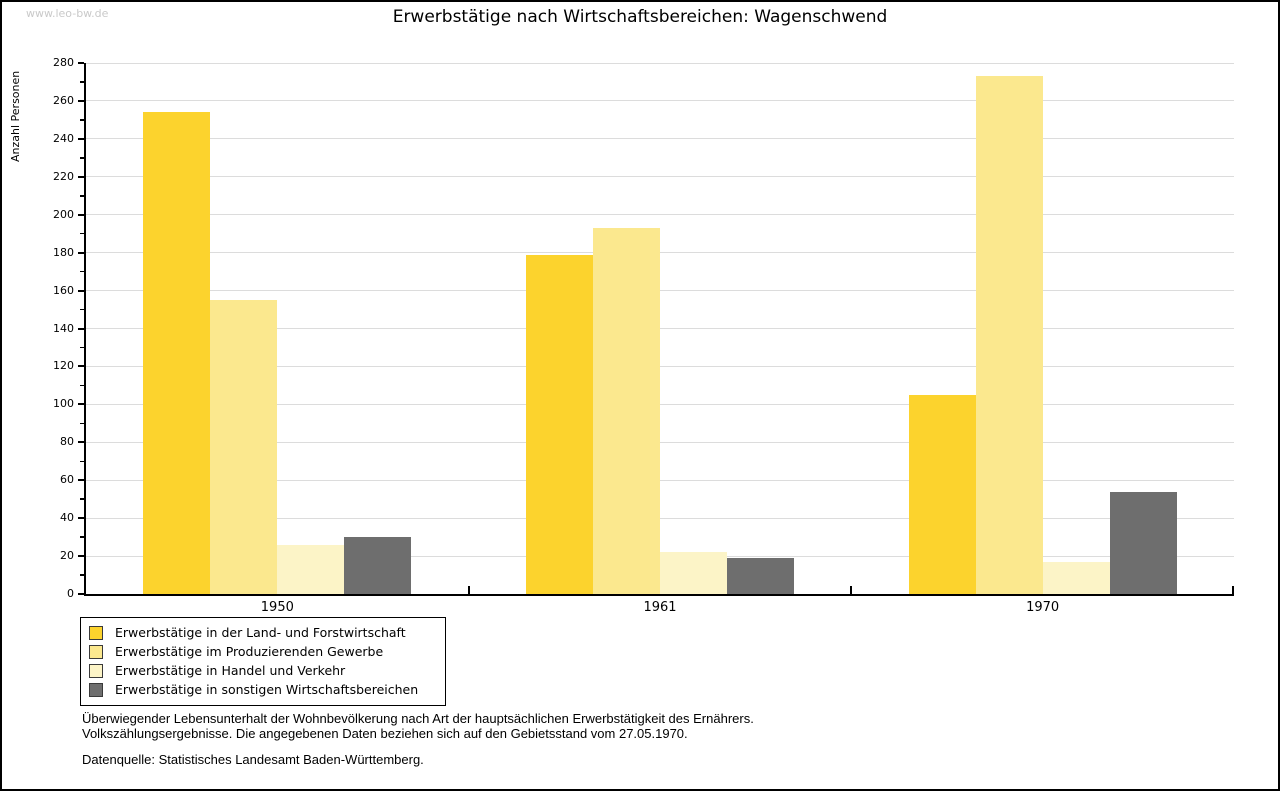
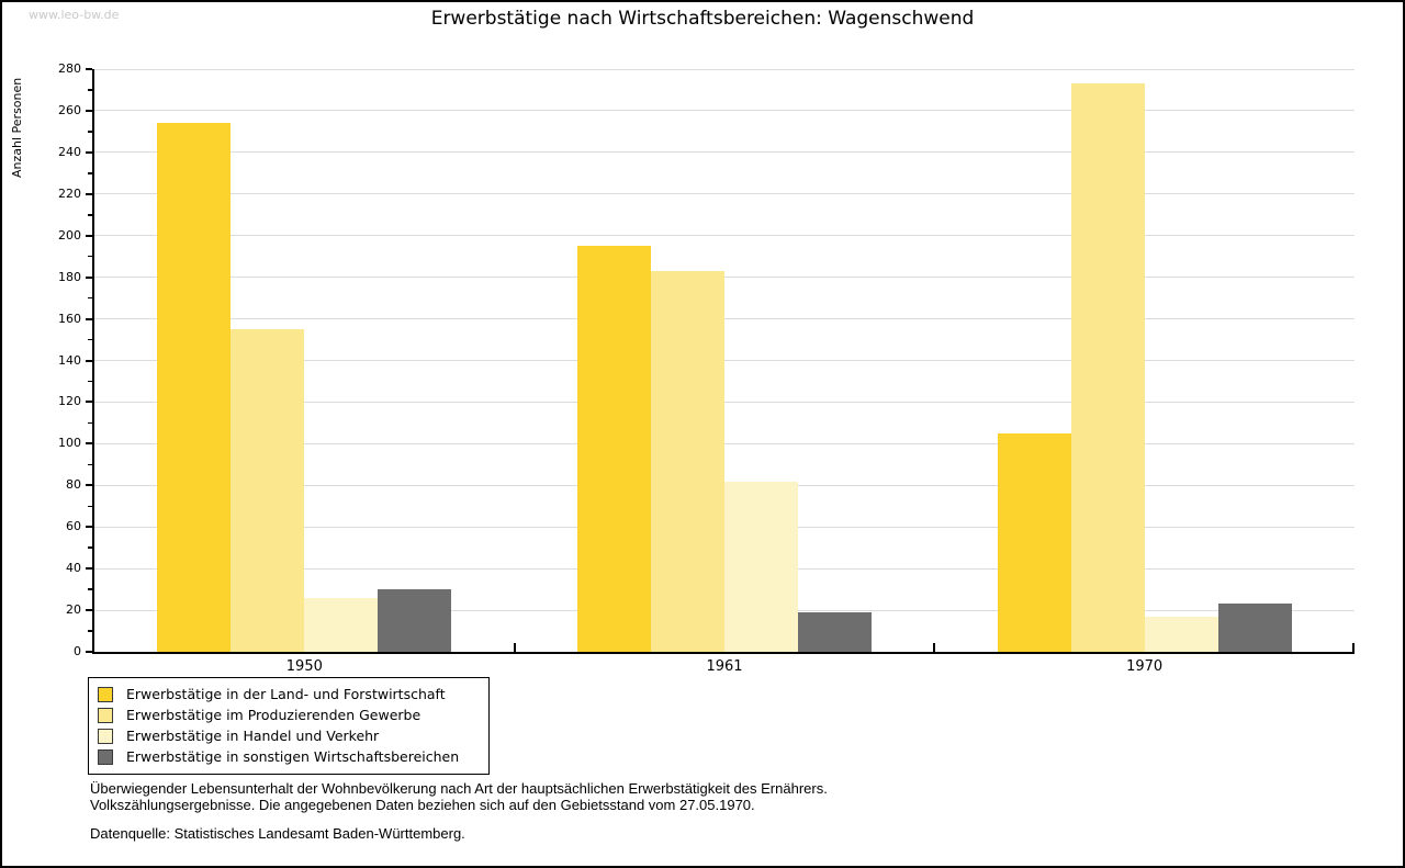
Erwerbstätige in der Land- und Forstwirtschaft/1961: 179 -> 195
Erwerbstätige im Produzierenden Gewerbe/1961: 193 -> 183
Erwerbstätige in Handel und Verkehr/1961: 22 -> 82
Erwerbstätige in sonstigen Wirtschaftsbereichen/1970: 54 -> 23
